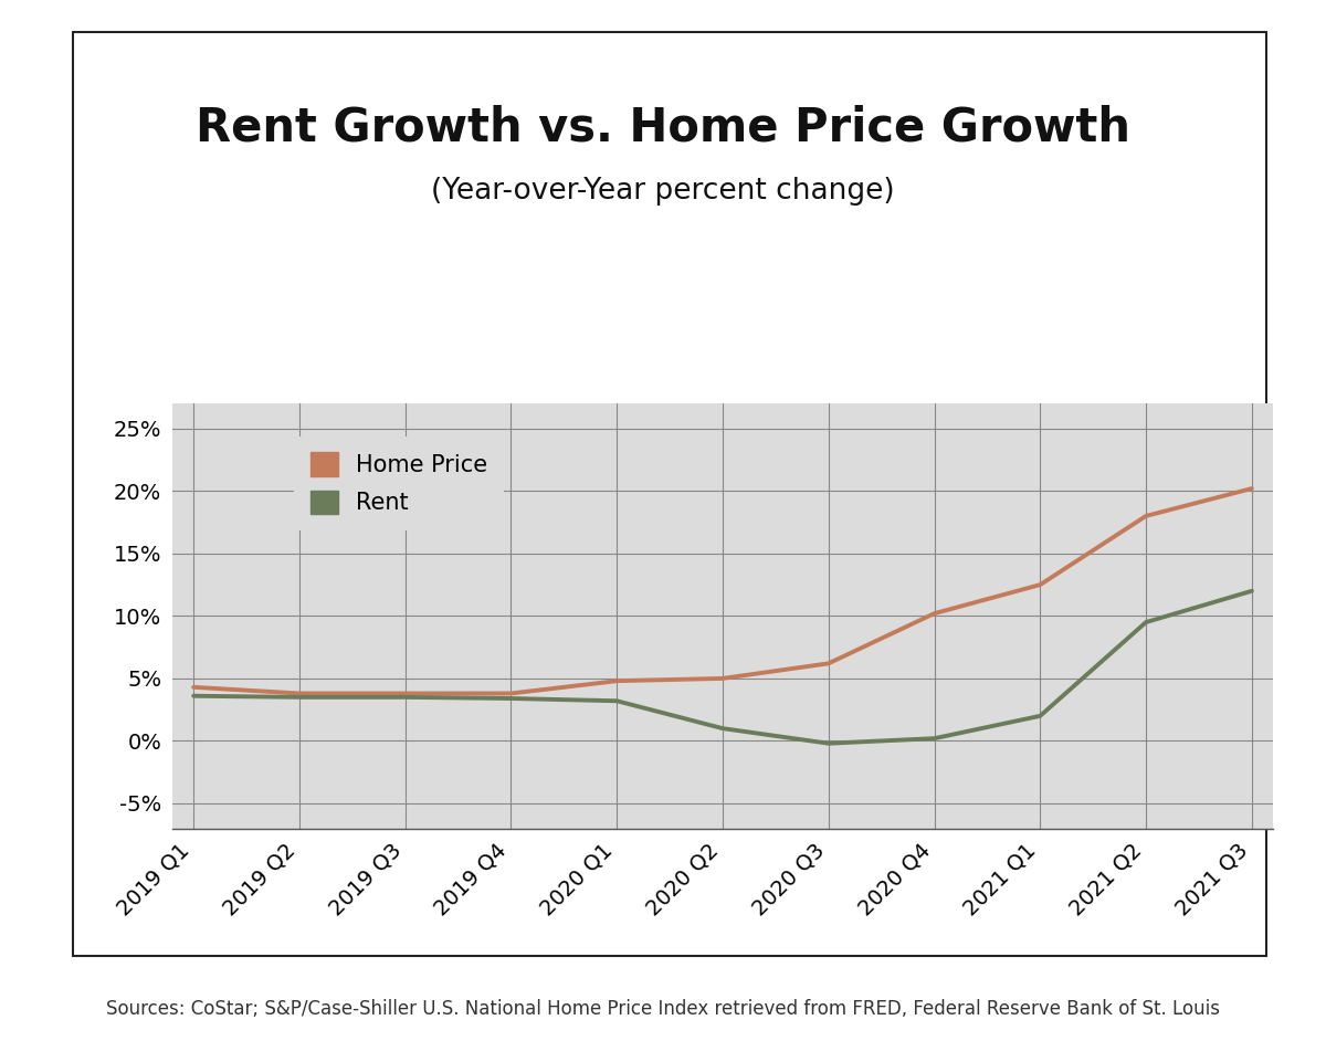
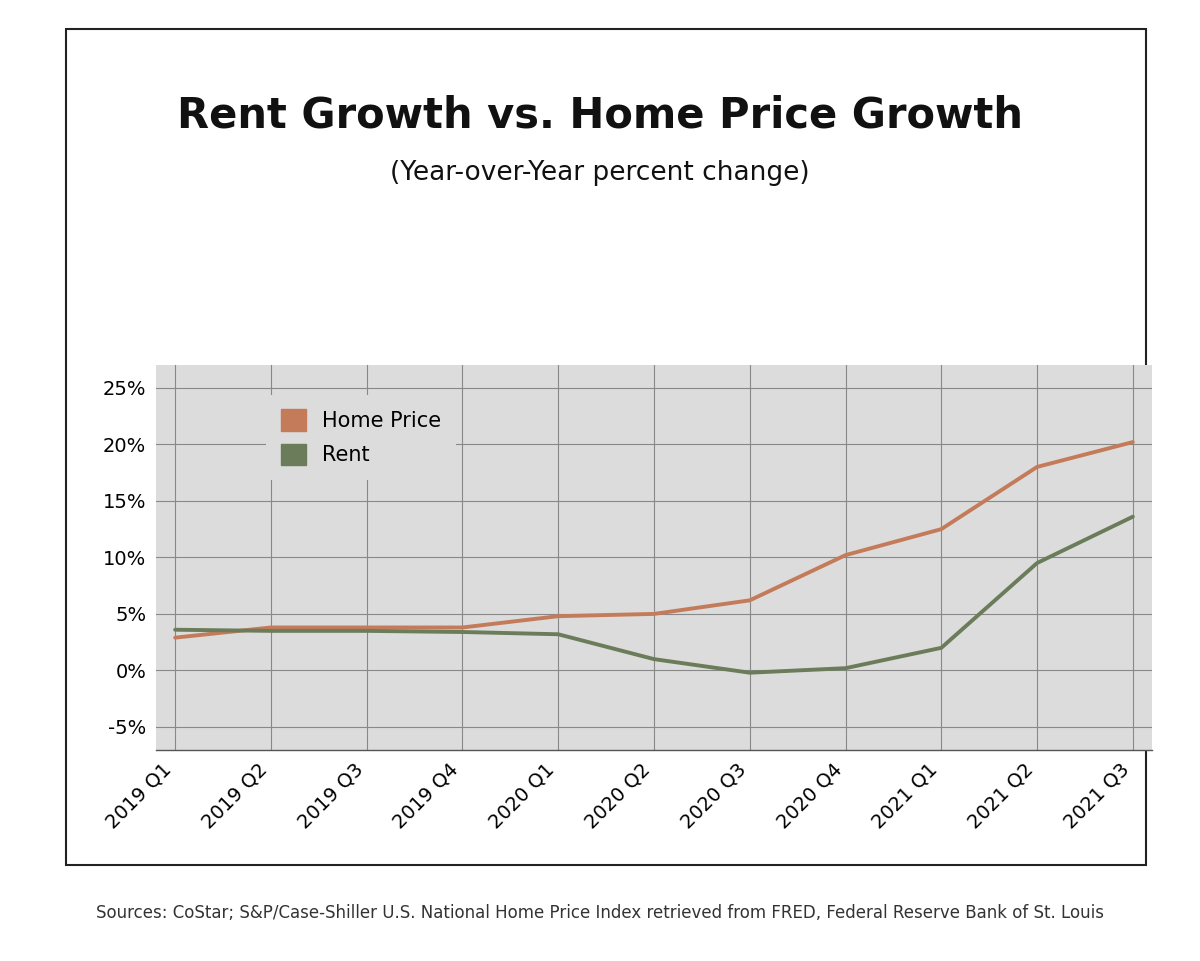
Home Price/2019 Q1: 4.3% -> 2.9%
Rent/2021 Q3: 12.0% -> 13.6%
